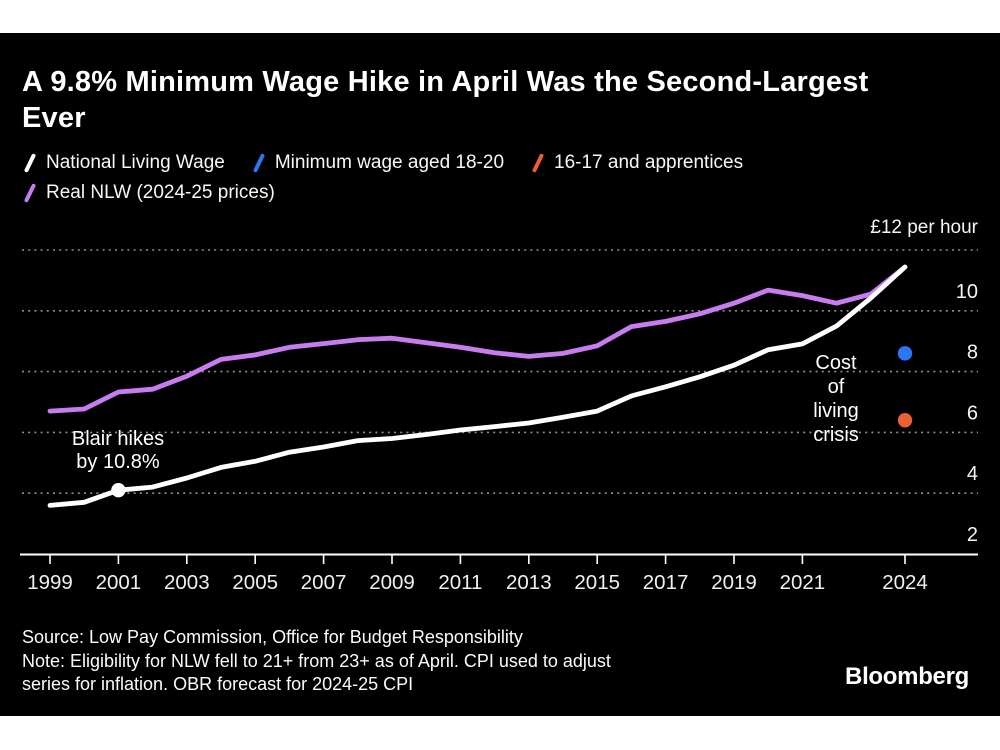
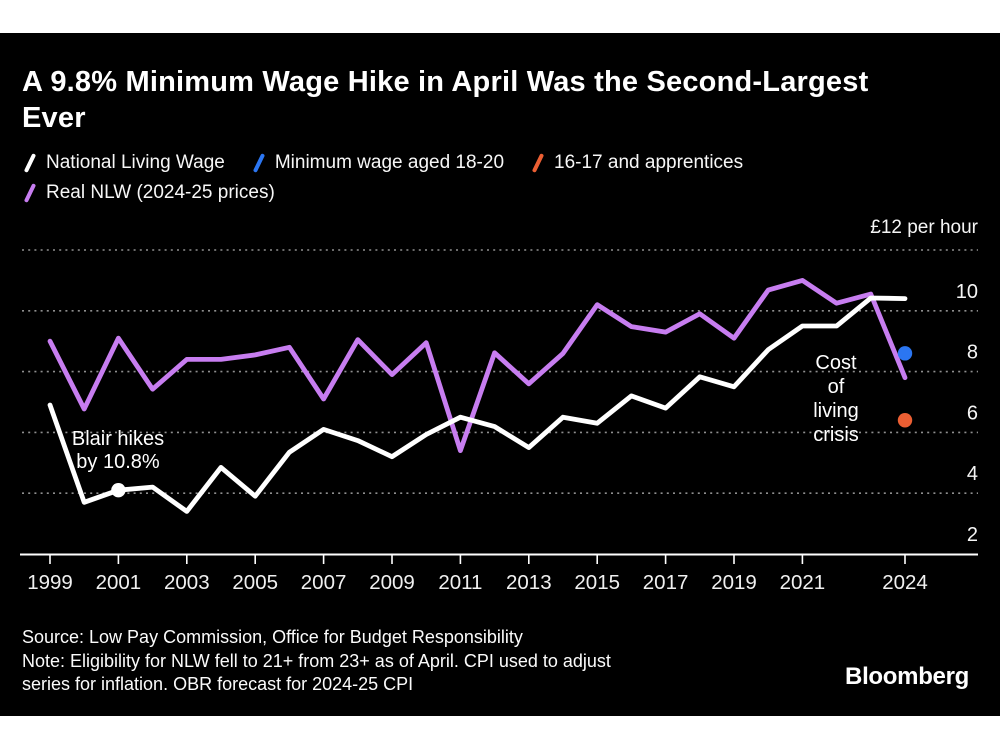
National Living Wage/1999: 3.6 -> 6.9
Real NLW (2024-25 prices)/1999: 6.7 -> 9.0
Real NLW (2024-25 prices)/2001: 7.3 -> 9.1
National Living Wage/2003: 4.5 -> 3.4
Real NLW (2024-25 prices)/2003: 7.8 -> 8.4
National Living Wage/2005: 5.0 -> 3.9
National Living Wage/2007: 5.5 -> 6.1
Real NLW (2024-25 prices)/2007: 8.9 -> 7.1
National Living Wage/2009: 5.8 -> 5.2
Real NLW (2024-25 prices)/2009: 9.1 -> 7.9
National Living Wage/2011: 6.1 -> 6.5
Real NLW (2024-25 prices)/2011: 8.8 -> 5.4
National Living Wage/2013: 6.3 -> 5.5
Real NLW (2024-25 prices)/2013: 8.5 -> 7.6
National Living Wage/2015: 6.7 -> 6.3
Real NLW (2024-25 prices)/2015: 8.8 -> 10.2
National Living Wage/2017: 7.5 -> 6.8
Real NLW (2024-25 prices)/2017: 9.7 -> 9.3
National Living Wage/2019: 8.2 -> 7.5
Real NLW (2024-25 prices)/2019: 10.2 -> 9.1
National Living Wage/2021: 8.9 -> 9.5
Real NLW (2024-25 prices)/2021: 10.5 -> 11.0
National Living Wage/2024: 11.4 -> 10.4
Real NLW (2024-25 prices)/2024: 11.4 -> 7.8
